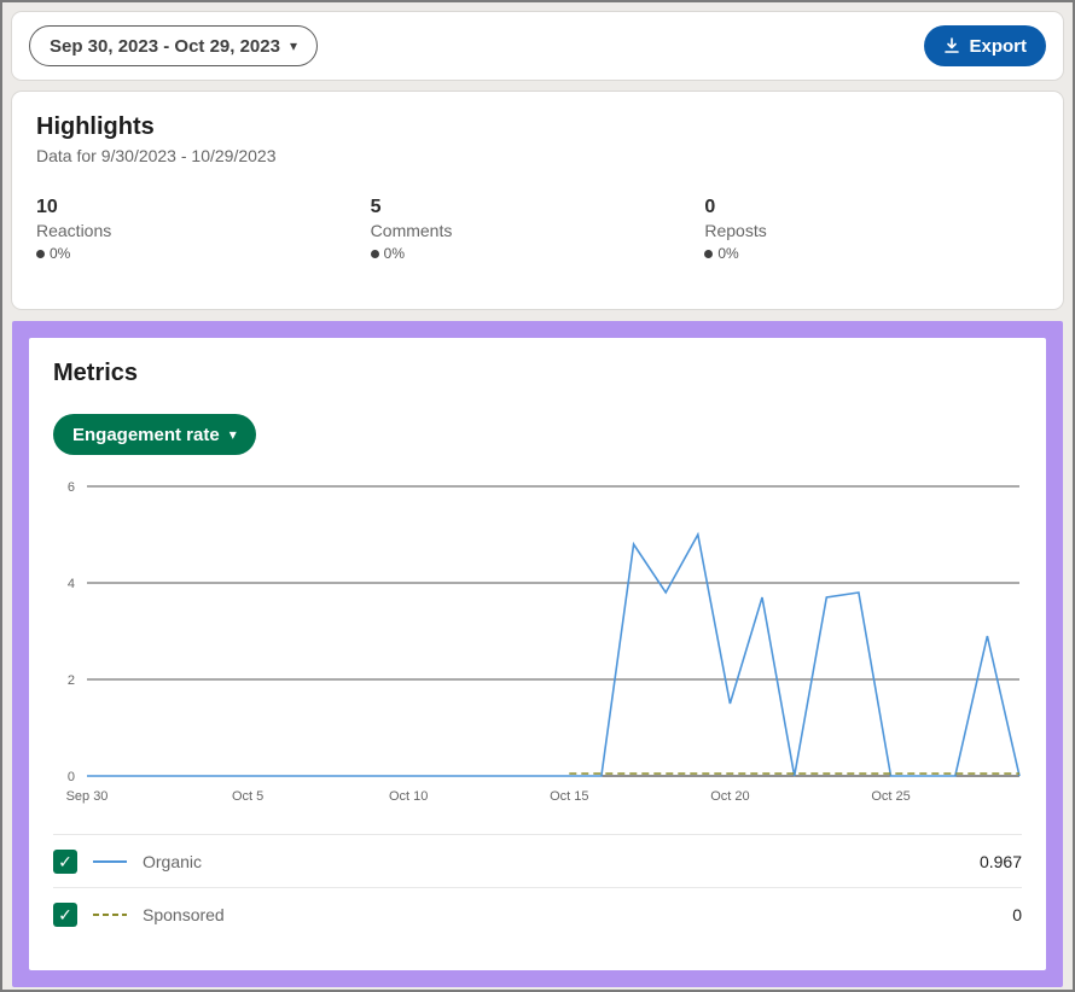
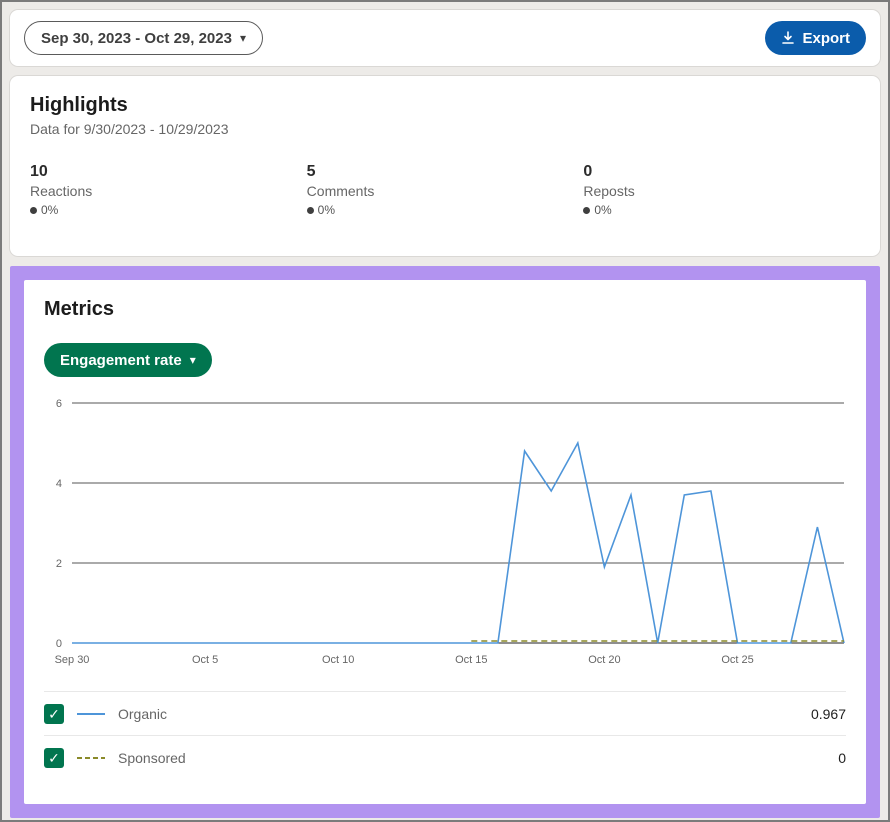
Organic/Oct 20: 1.5 -> 1.9
